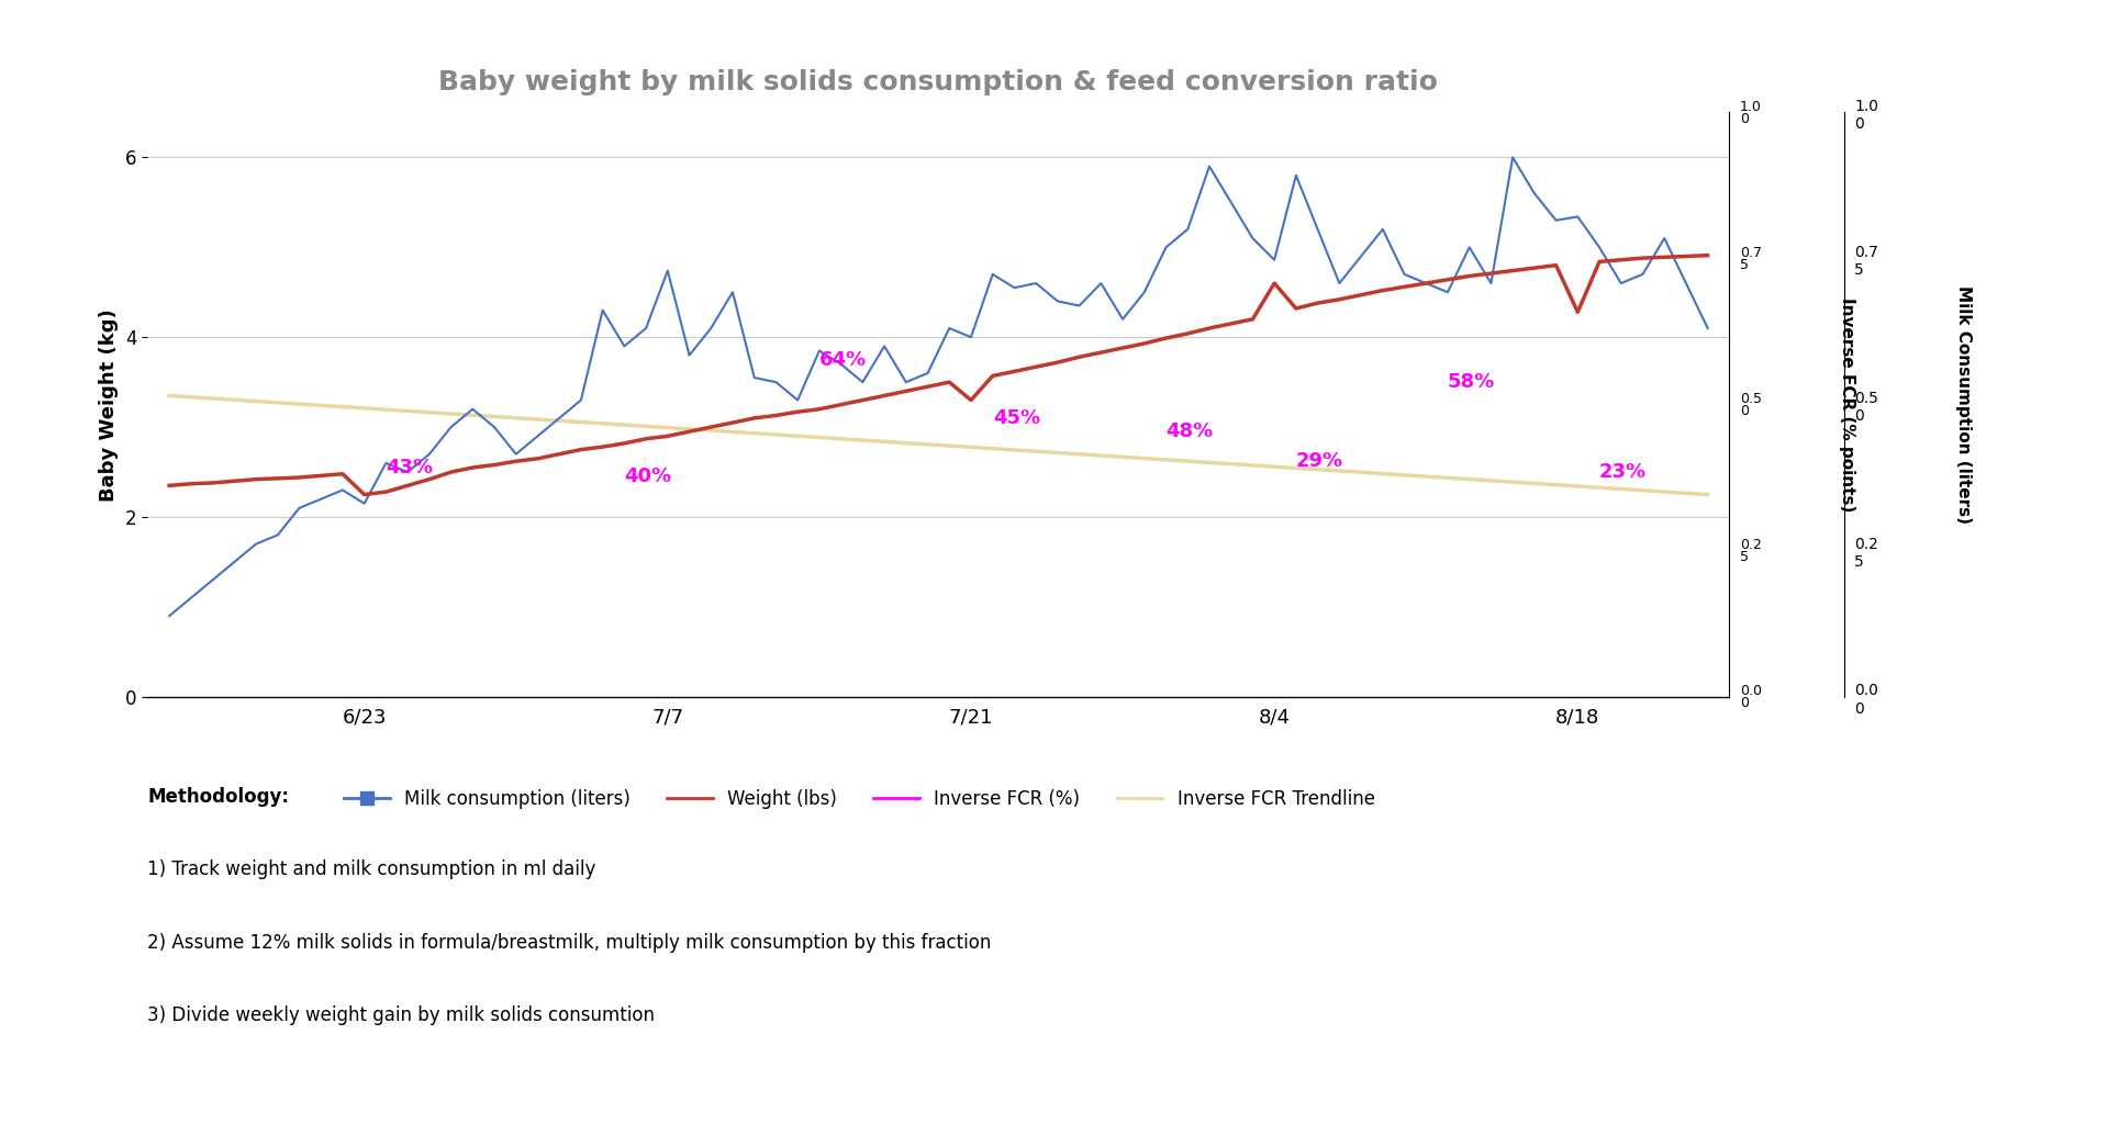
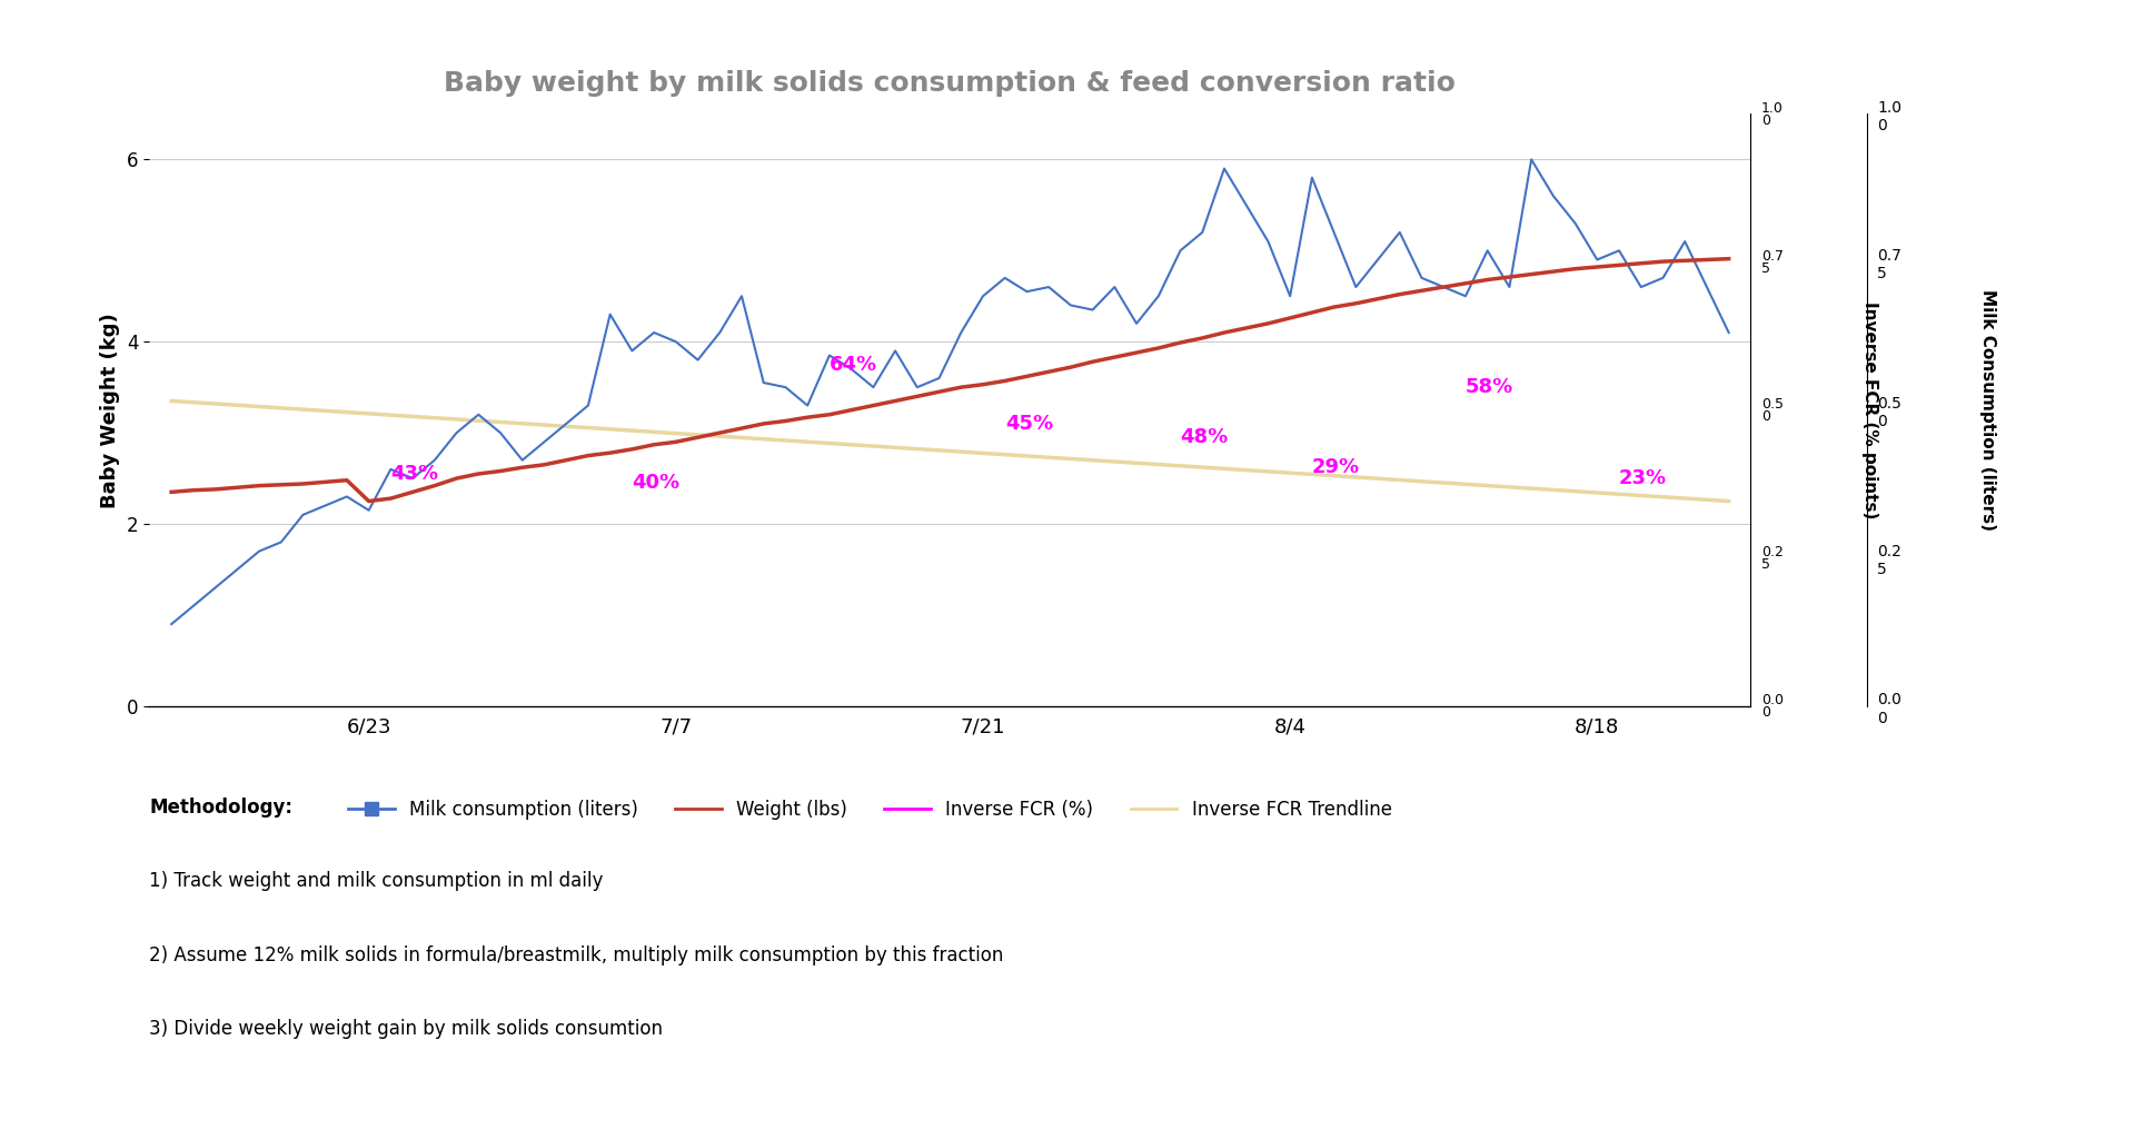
Milk consumption (liters)/7/7: 4.74 -> 4.00
Milk consumption (liters)/7/21: 4.00 -> 4.50
Weight (lbs)/7/21: 3.30 -> 3.53
Milk consumption (liters)/8/4: 4.86 -> 4.50
Weight (lbs)/8/4: 4.60 -> 4.26
Milk consumption (liters)/8/18: 5.34 -> 4.90
Weight (lbs)/8/18: 4.28 -> 4.82
